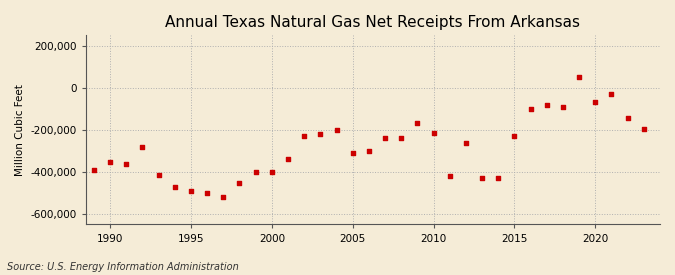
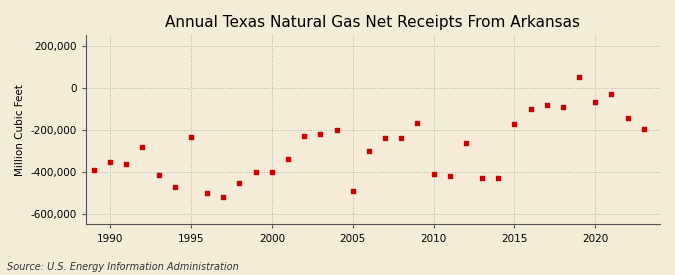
1995: -490,000 -> -235,000
2005: -310,000 -> -490,000
2010: -215,000 -> -410,000
2015: -230,000 -> -170,000
